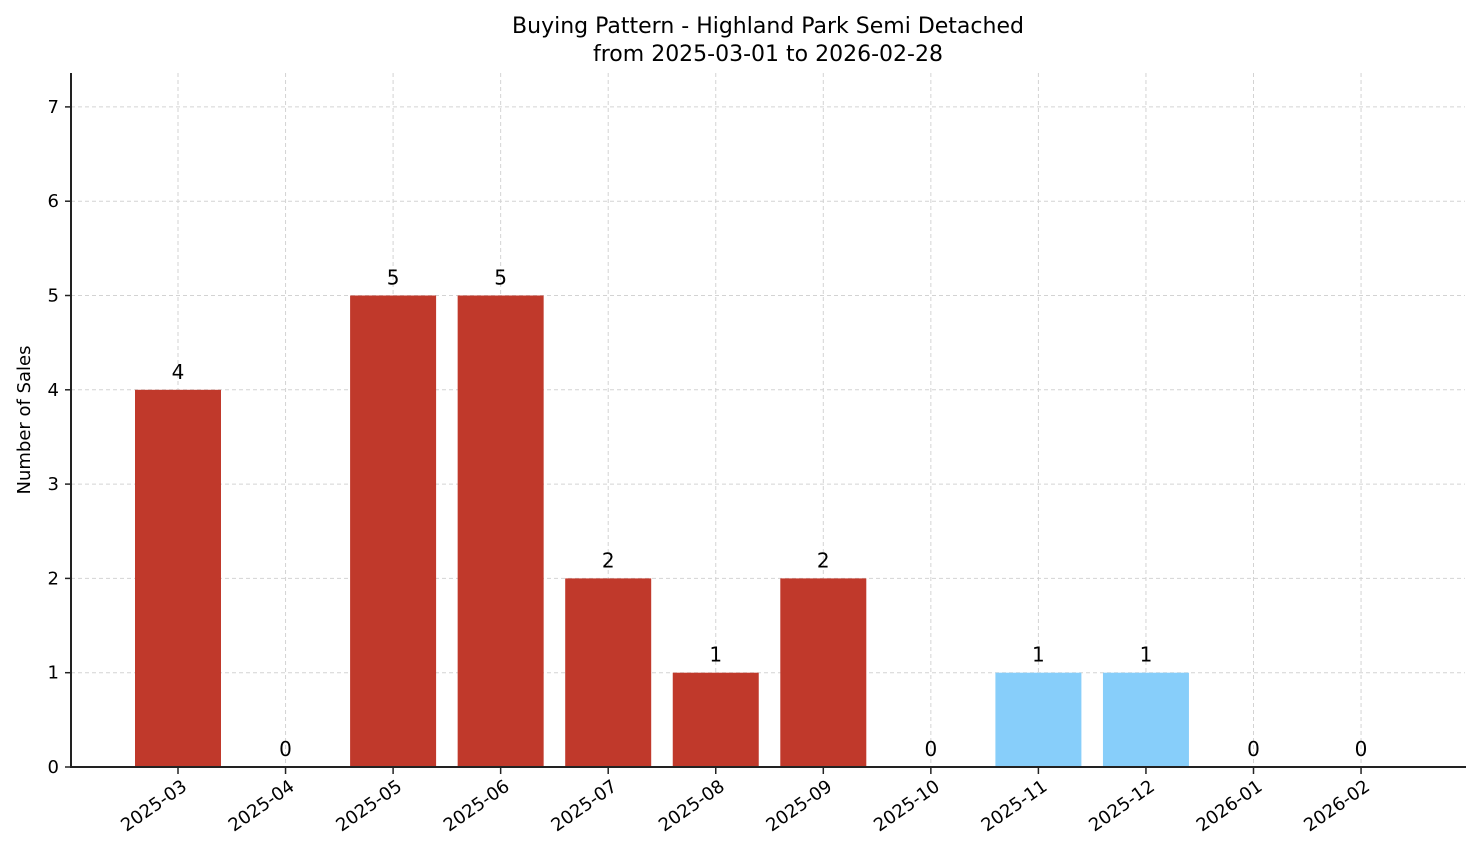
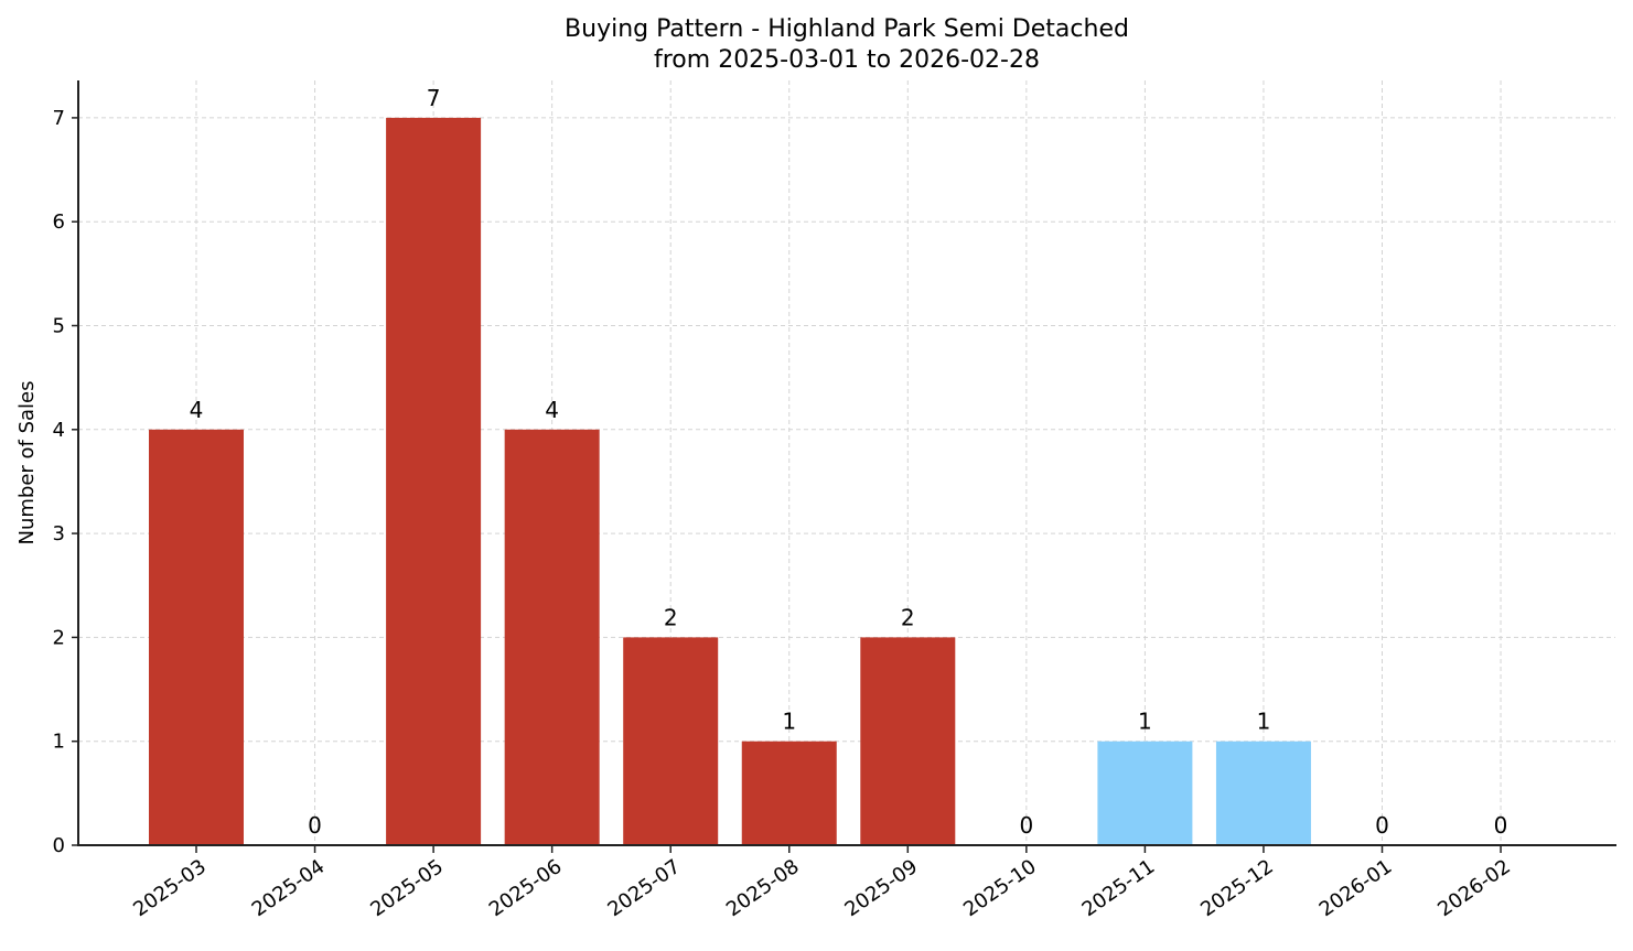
2025-05: 5 -> 7
2025-06: 5 -> 4
